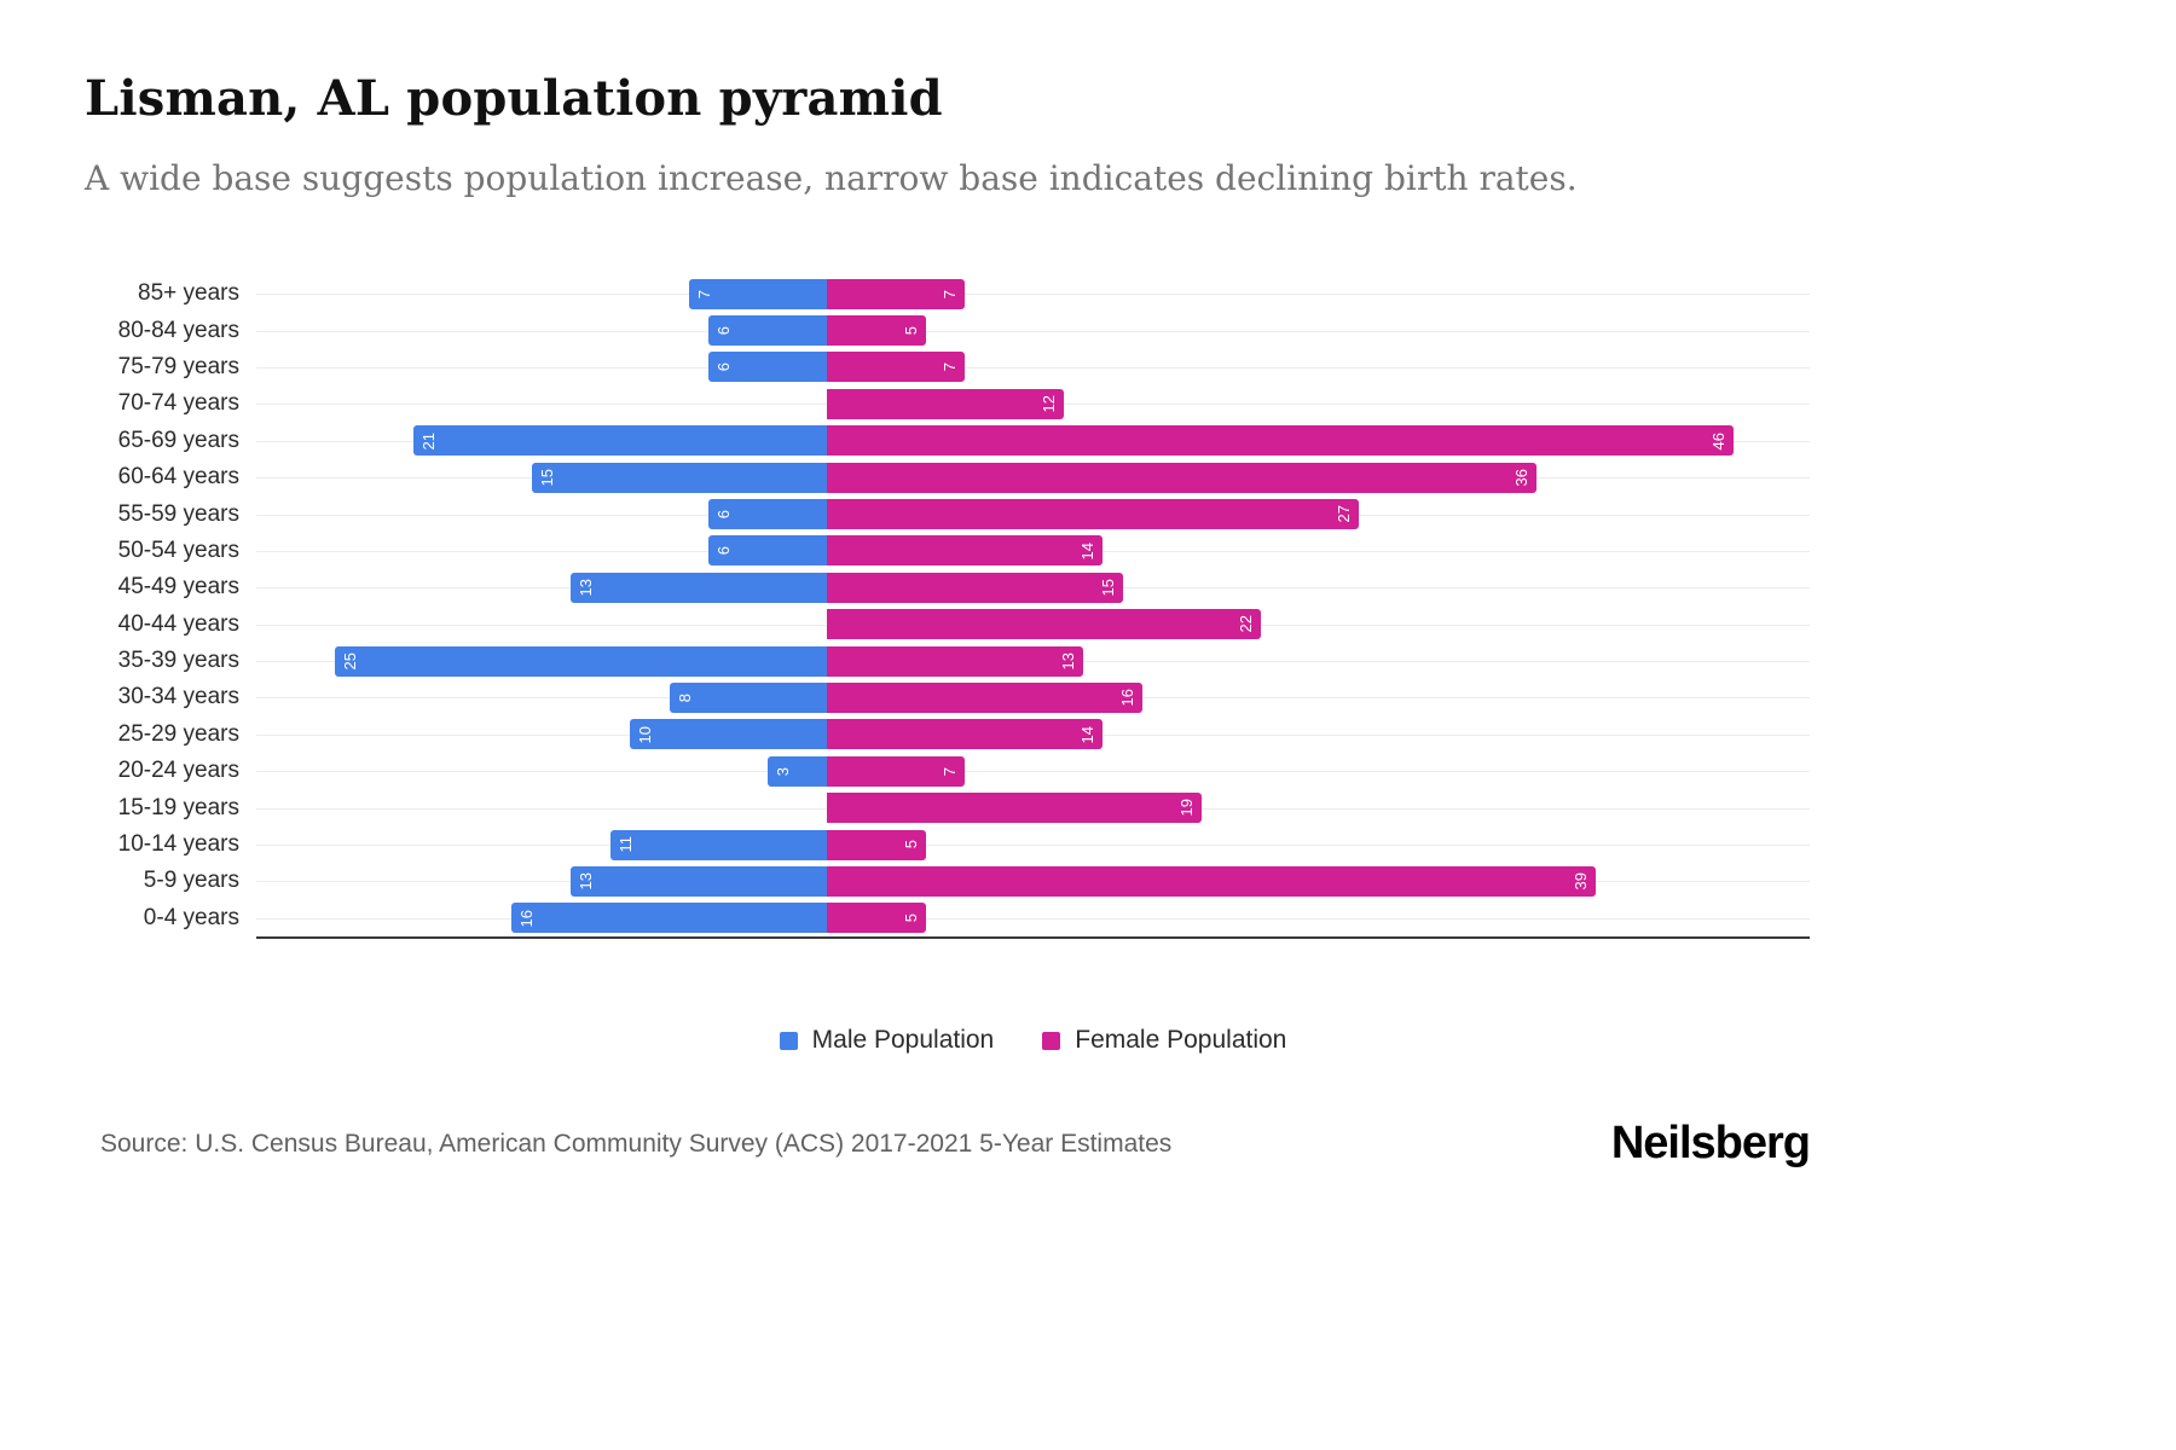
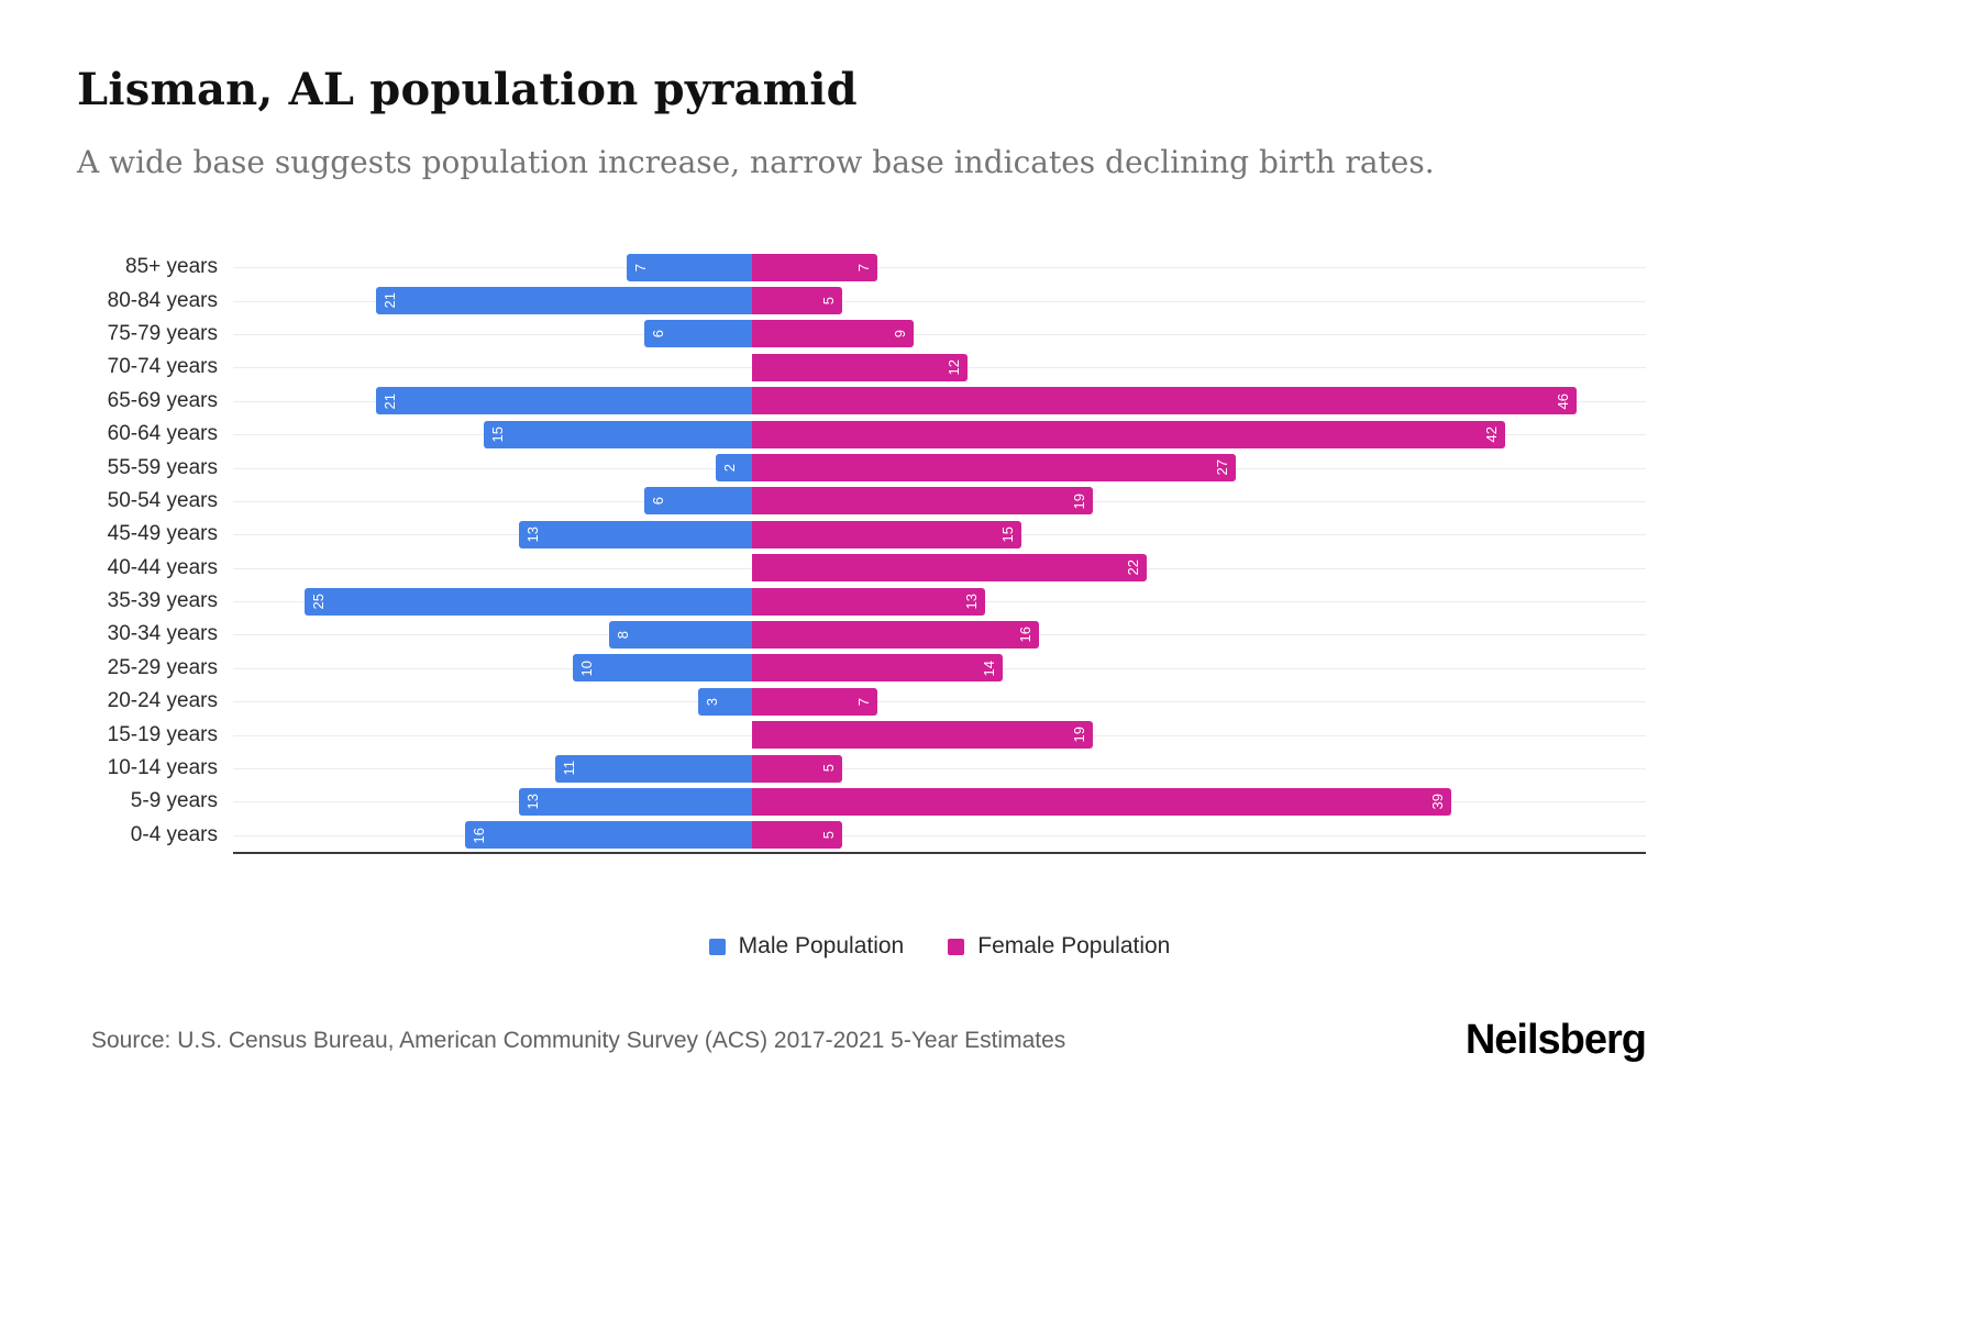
Male Population/80-84 years: 6 -> 21
Female Population/75-79 years: 7 -> 9
Female Population/60-64 years: 36 -> 42
Male Population/55-59 years: 6 -> 2
Female Population/50-54 years: 14 -> 19
